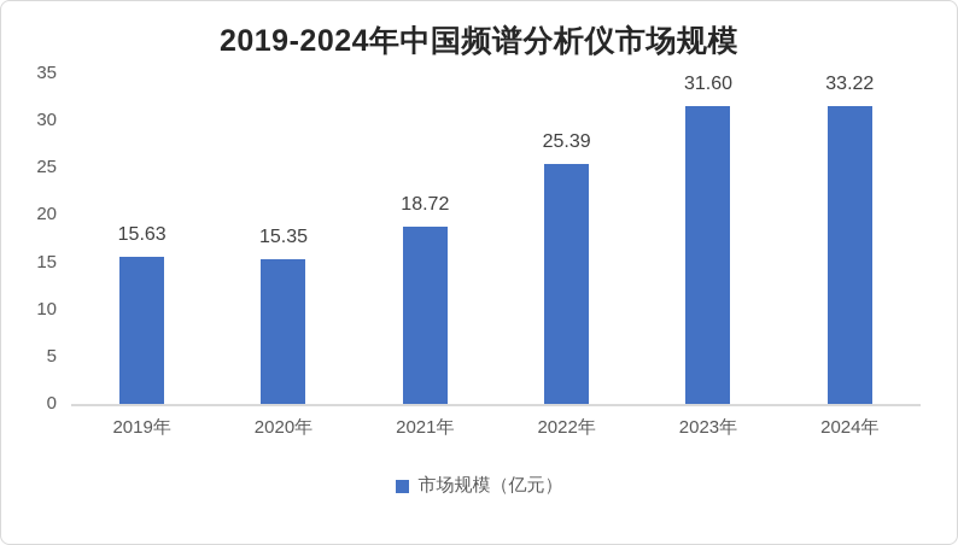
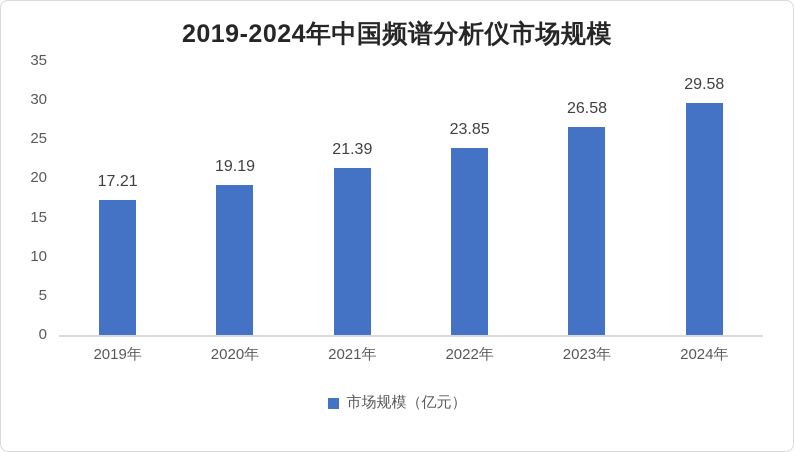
2019年: 15.63 -> 17.21
2020年: 15.35 -> 19.19
2021年: 18.72 -> 21.39
2022年: 25.39 -> 23.85
2023年: 31.60 -> 26.58
2024年: 33.22 -> 29.58
